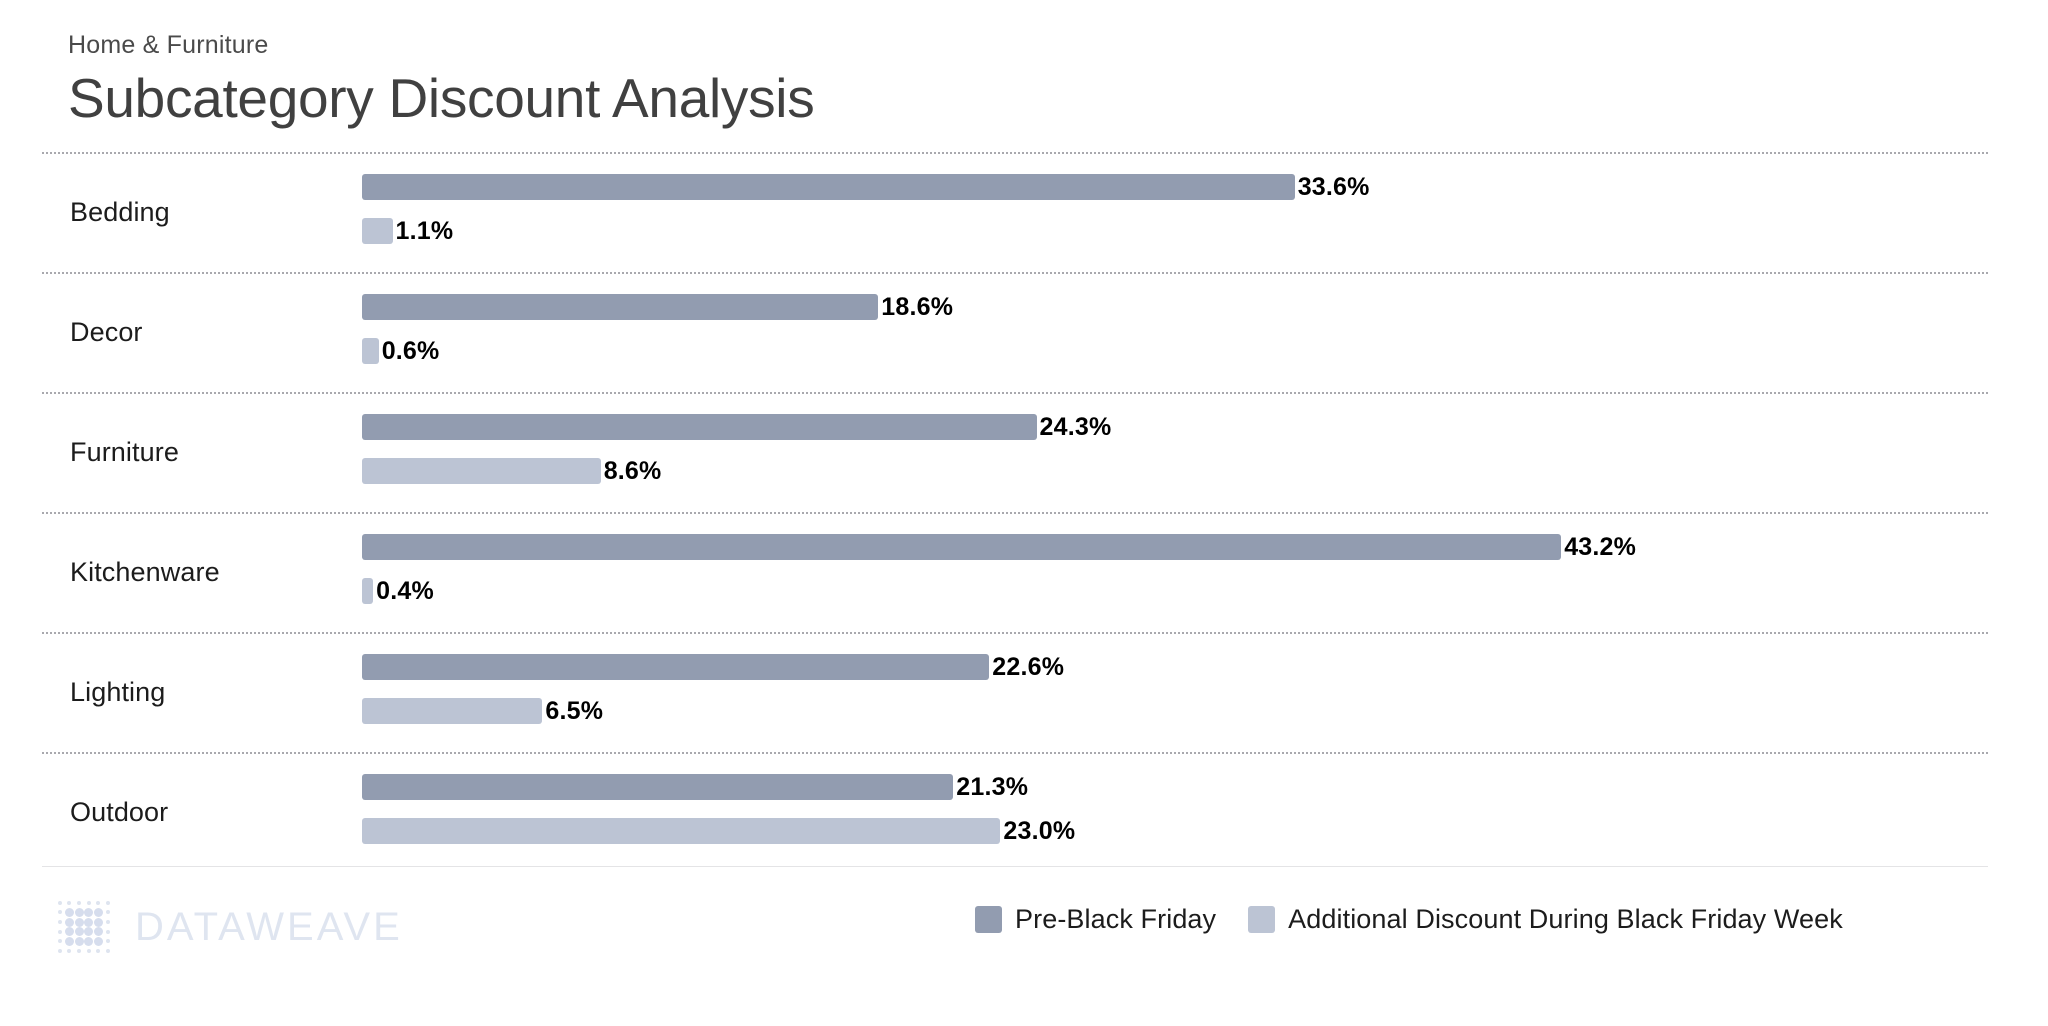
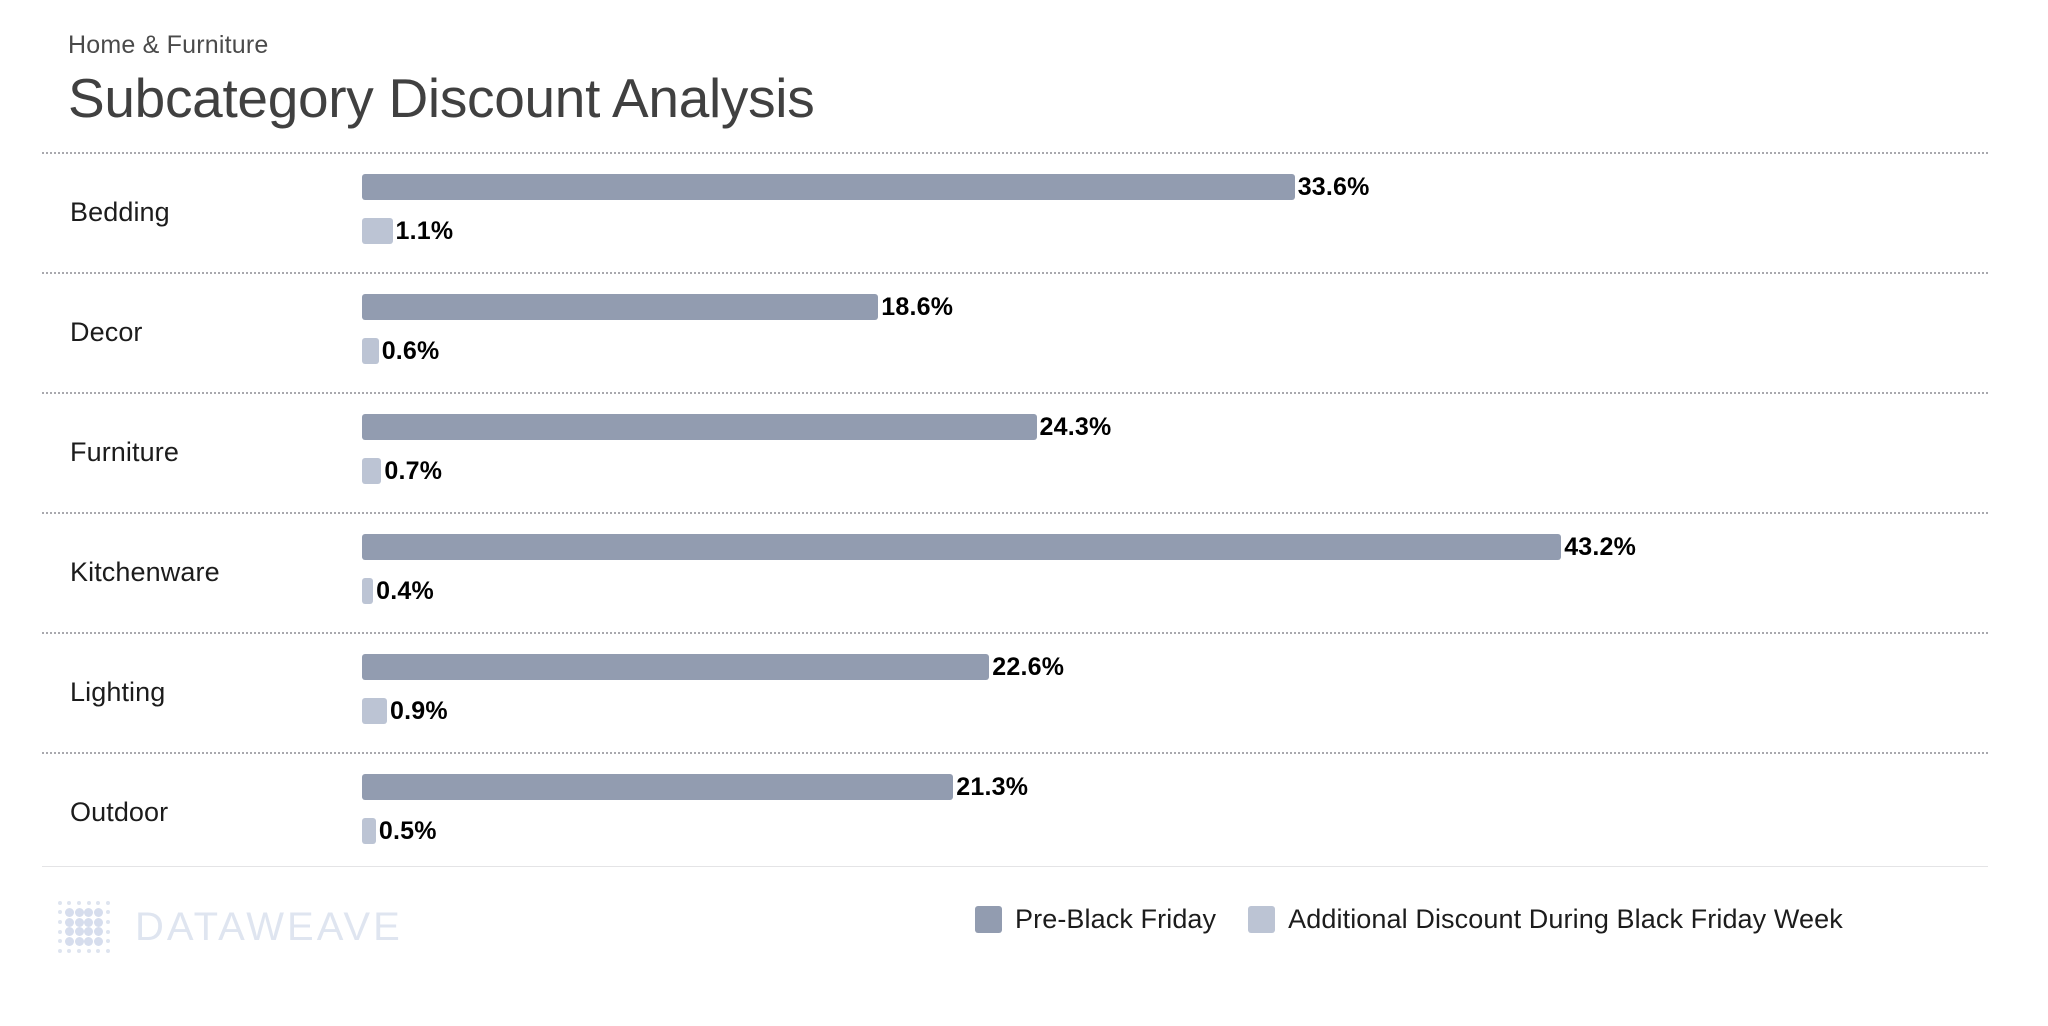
Additional Discount During Black Friday Week/Furniture: 8.6% -> 0.7%
Additional Discount During Black Friday Week/Lighting: 6.5% -> 0.9%
Additional Discount During Black Friday Week/Outdoor: 23.0% -> 0.5%
